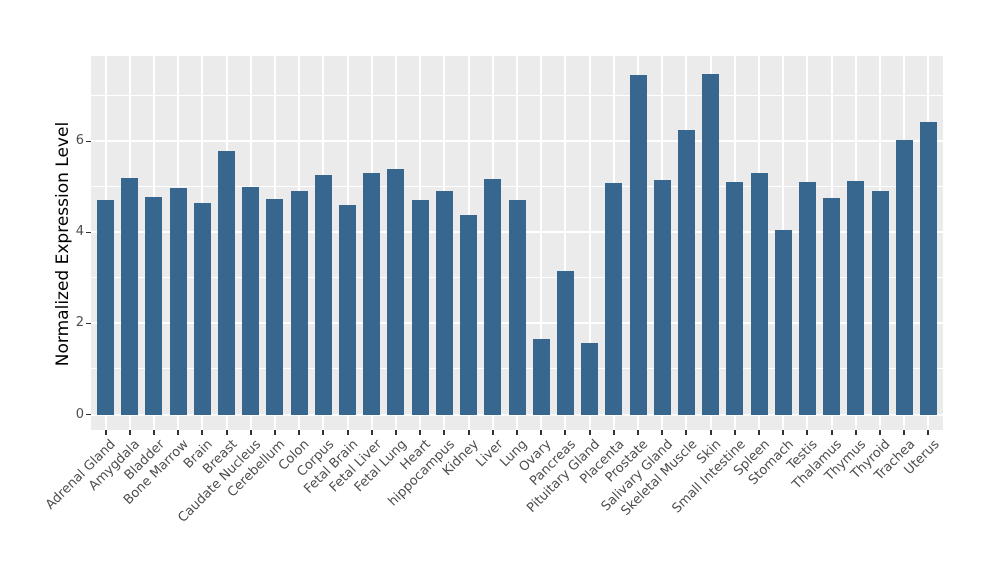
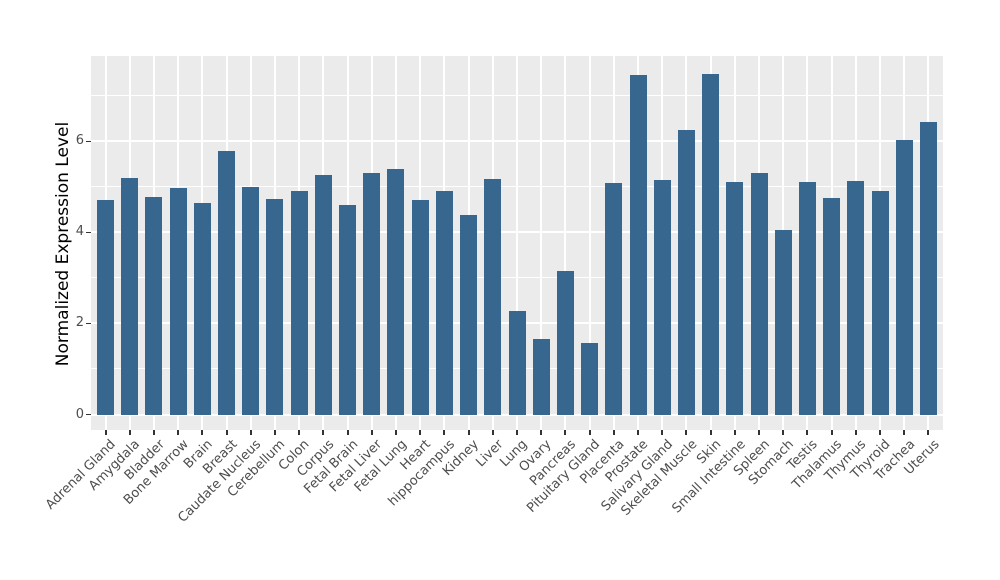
Lung: 4.7 -> 2.3
